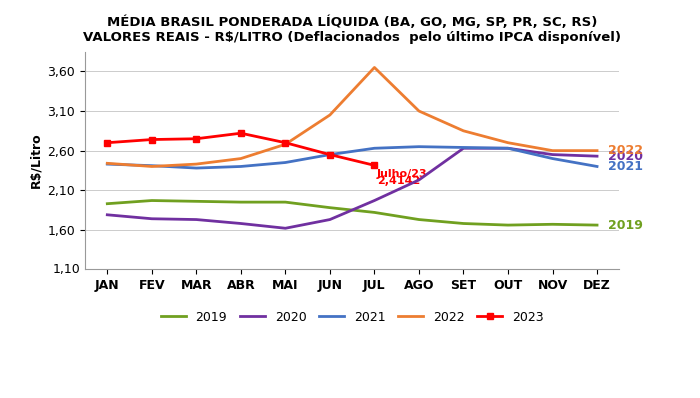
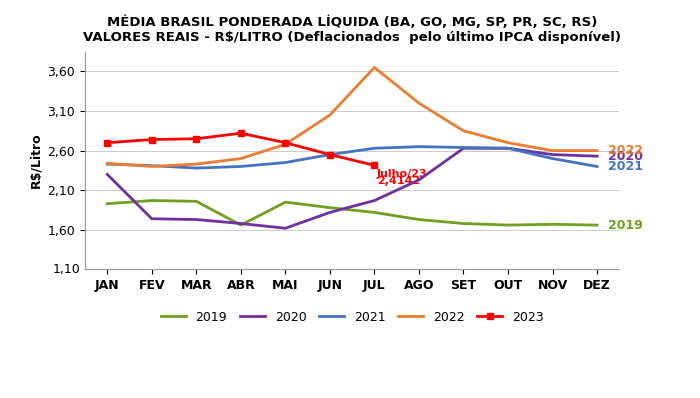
2020/JAN: 1,79 -> 2,30
2019/ABR: 1,95 -> 1,66
2020/JUN: 1,73 -> 1,82
2022/AGO: 3,10 -> 3,20
